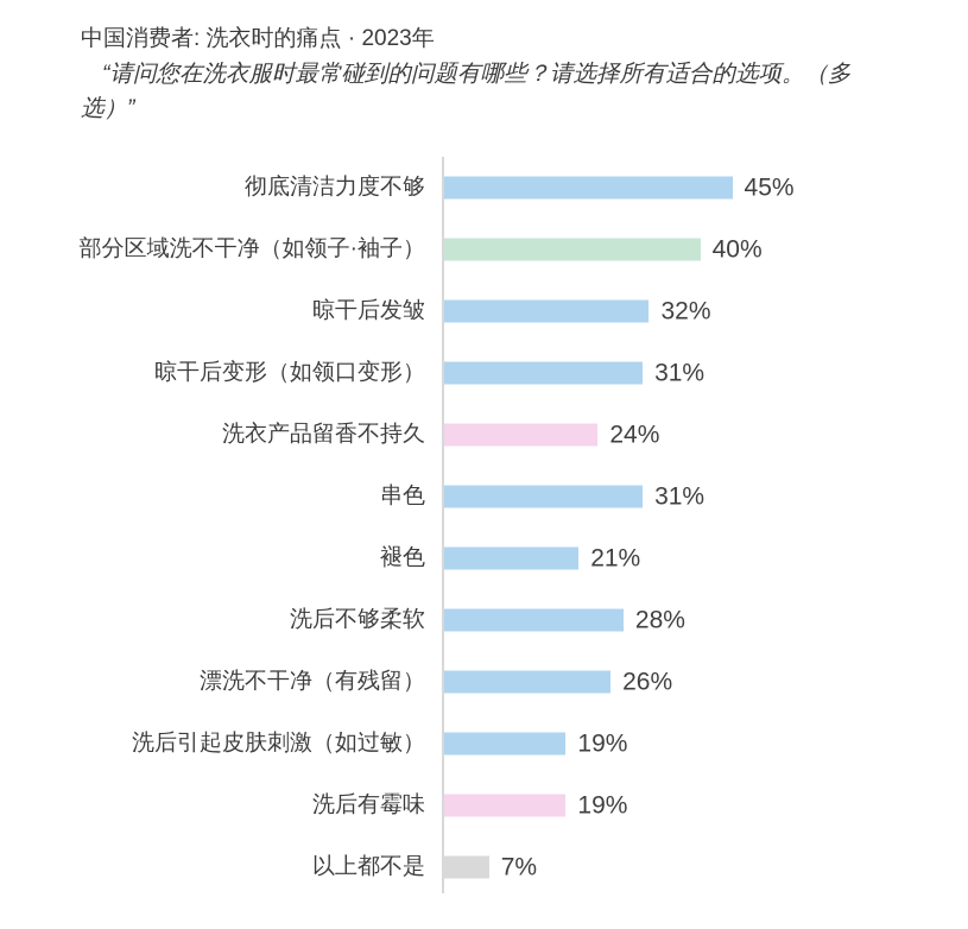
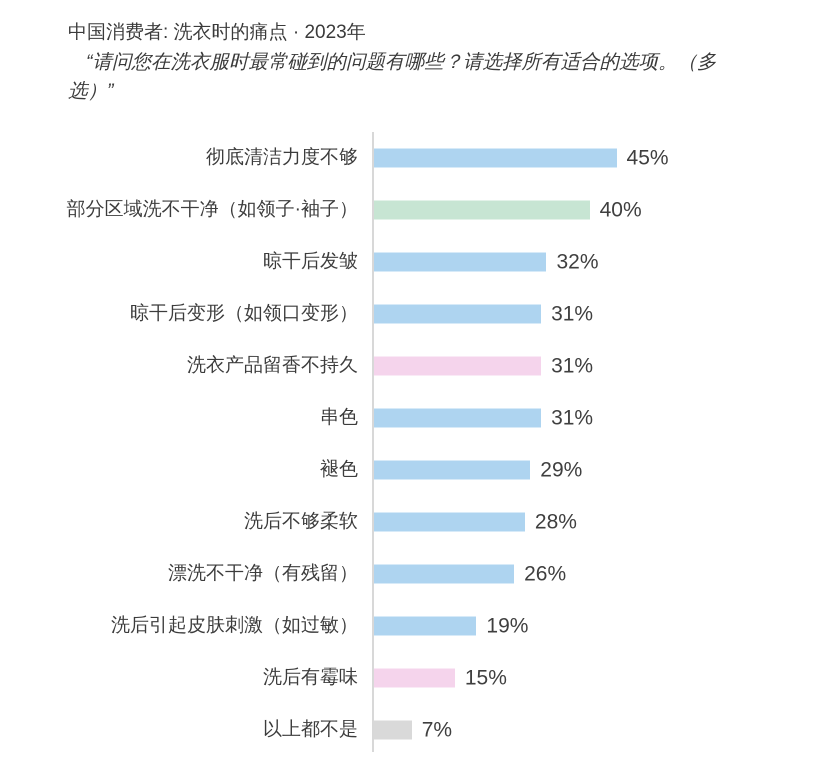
洗衣产品留香不持久: 24% -> 31%
褪色: 21% -> 29%
洗后有霉味: 19% -> 15%
